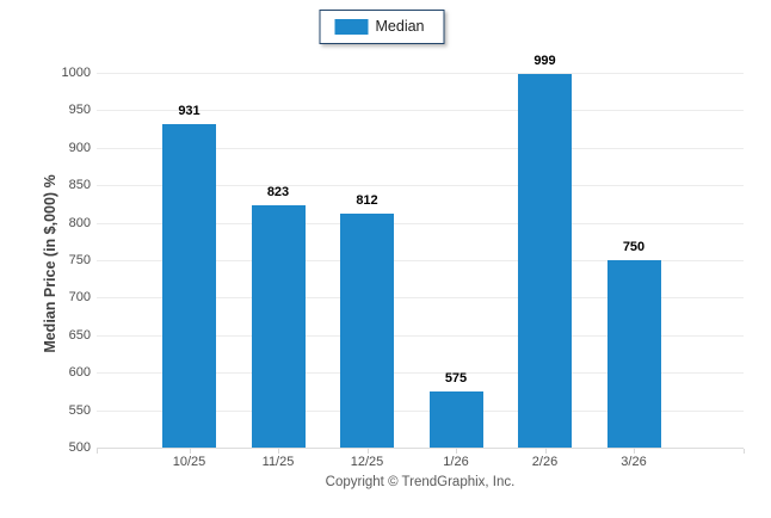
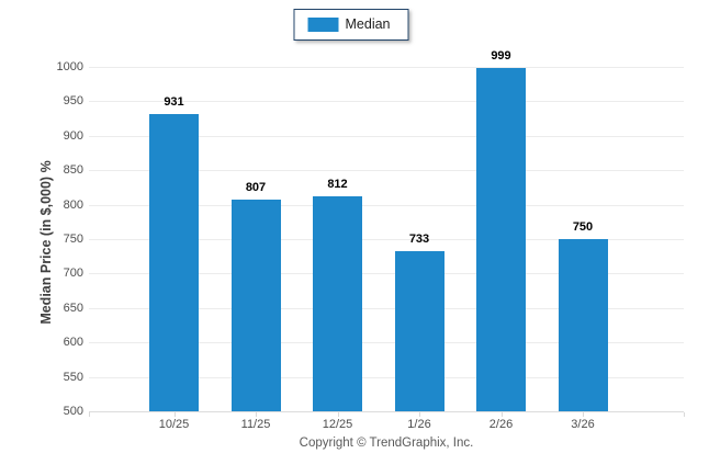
11/25: 823 -> 807
1/26: 575 -> 733
